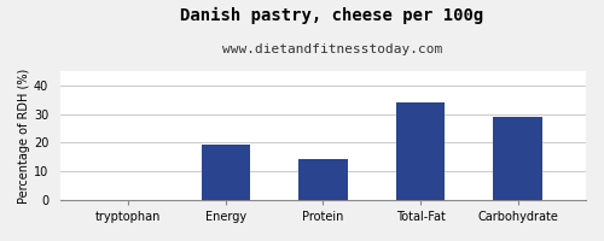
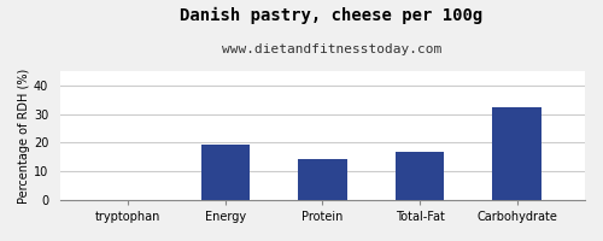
Total-Fat: 34.0 -> 17.0
Carbohydrate: 29.2 -> 32.5
